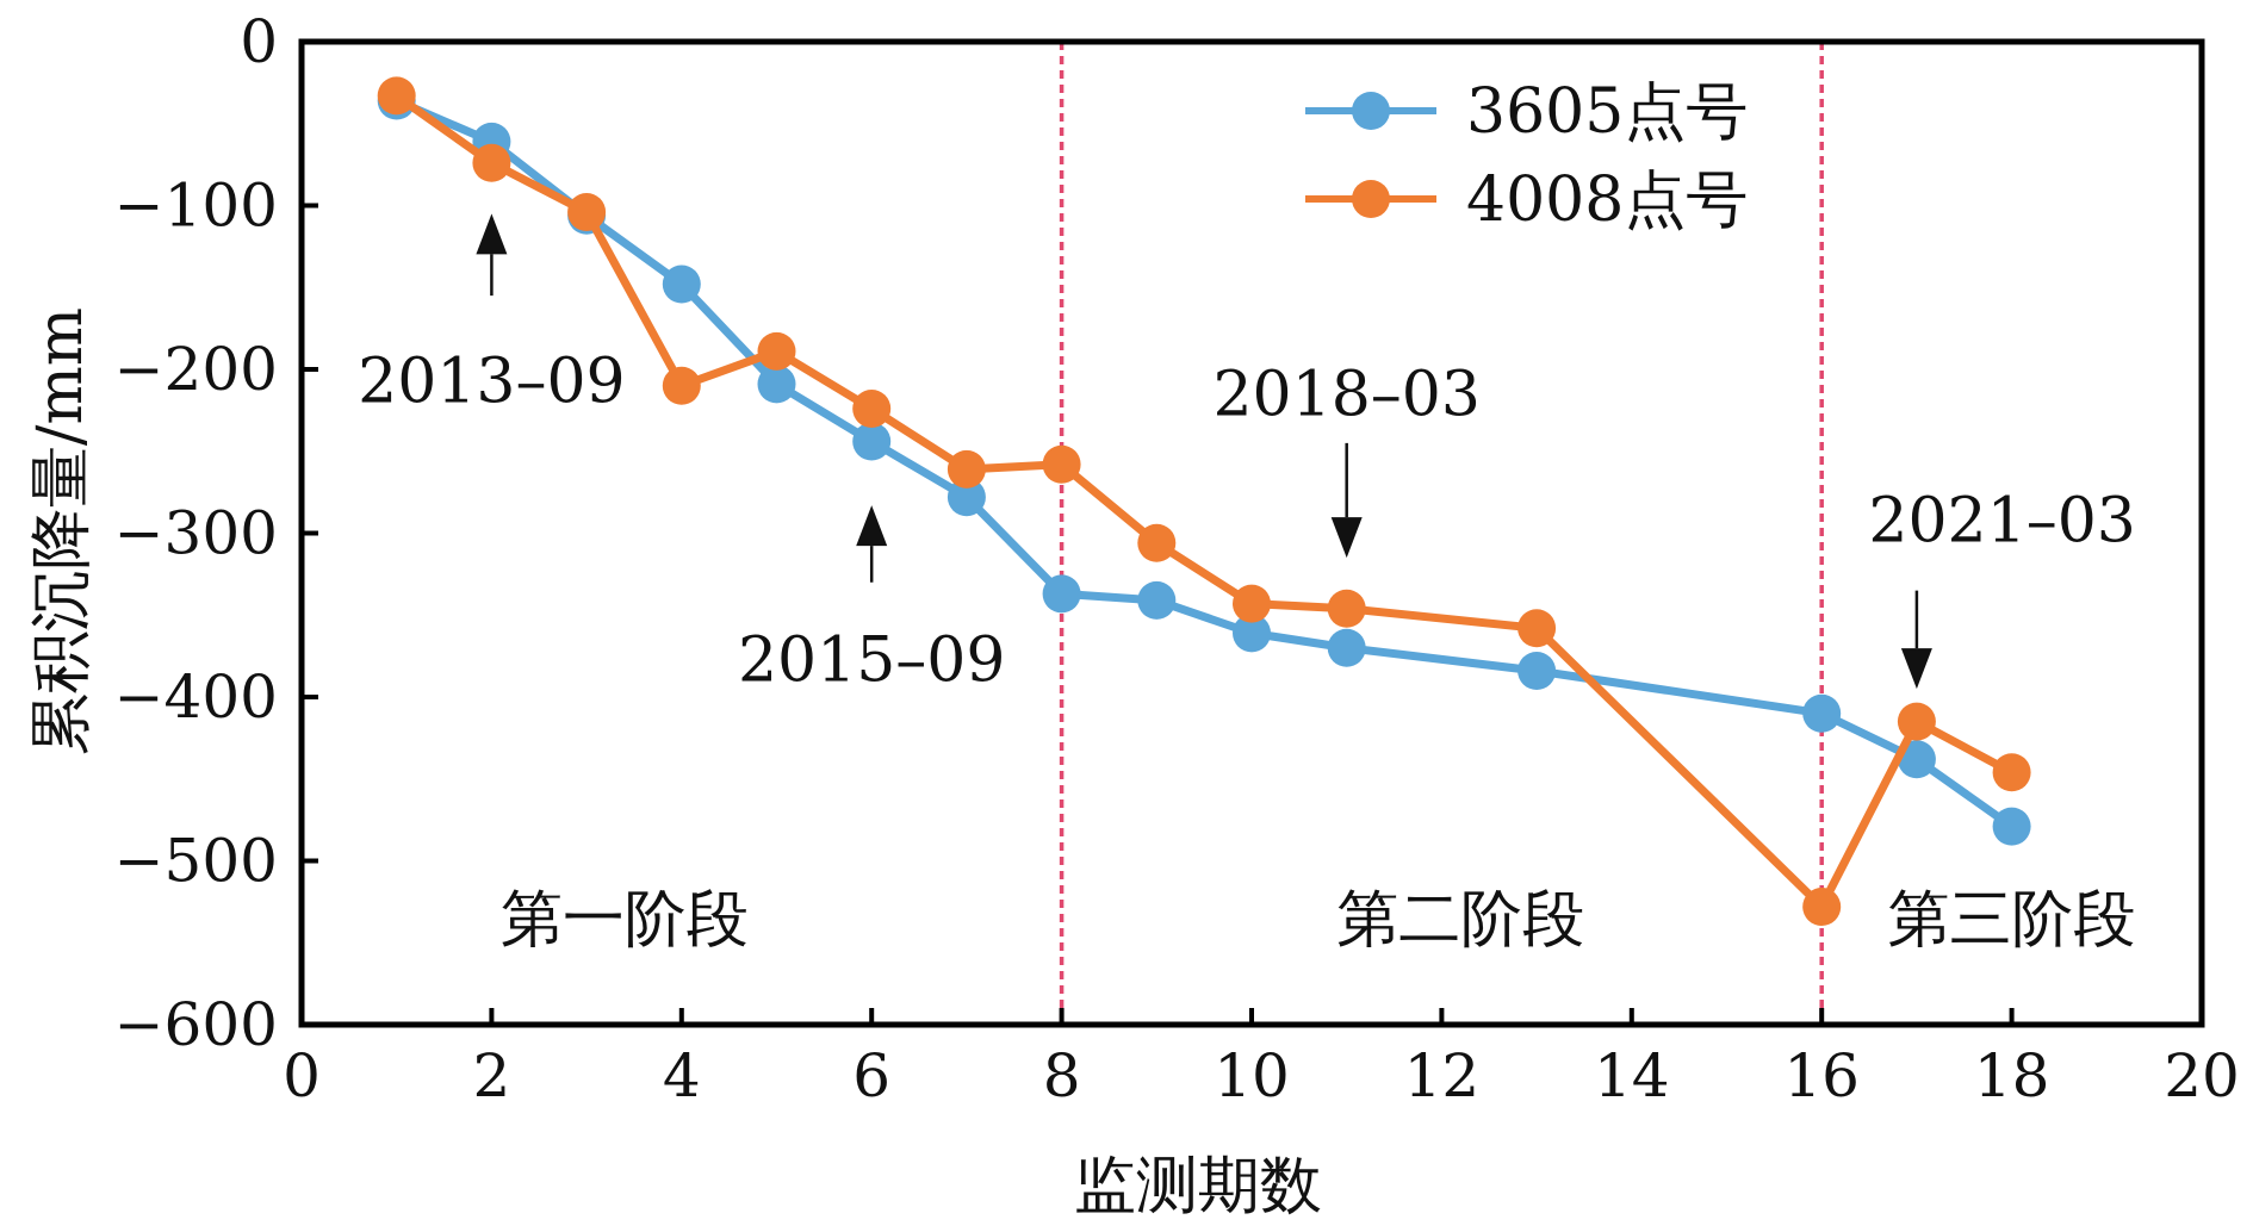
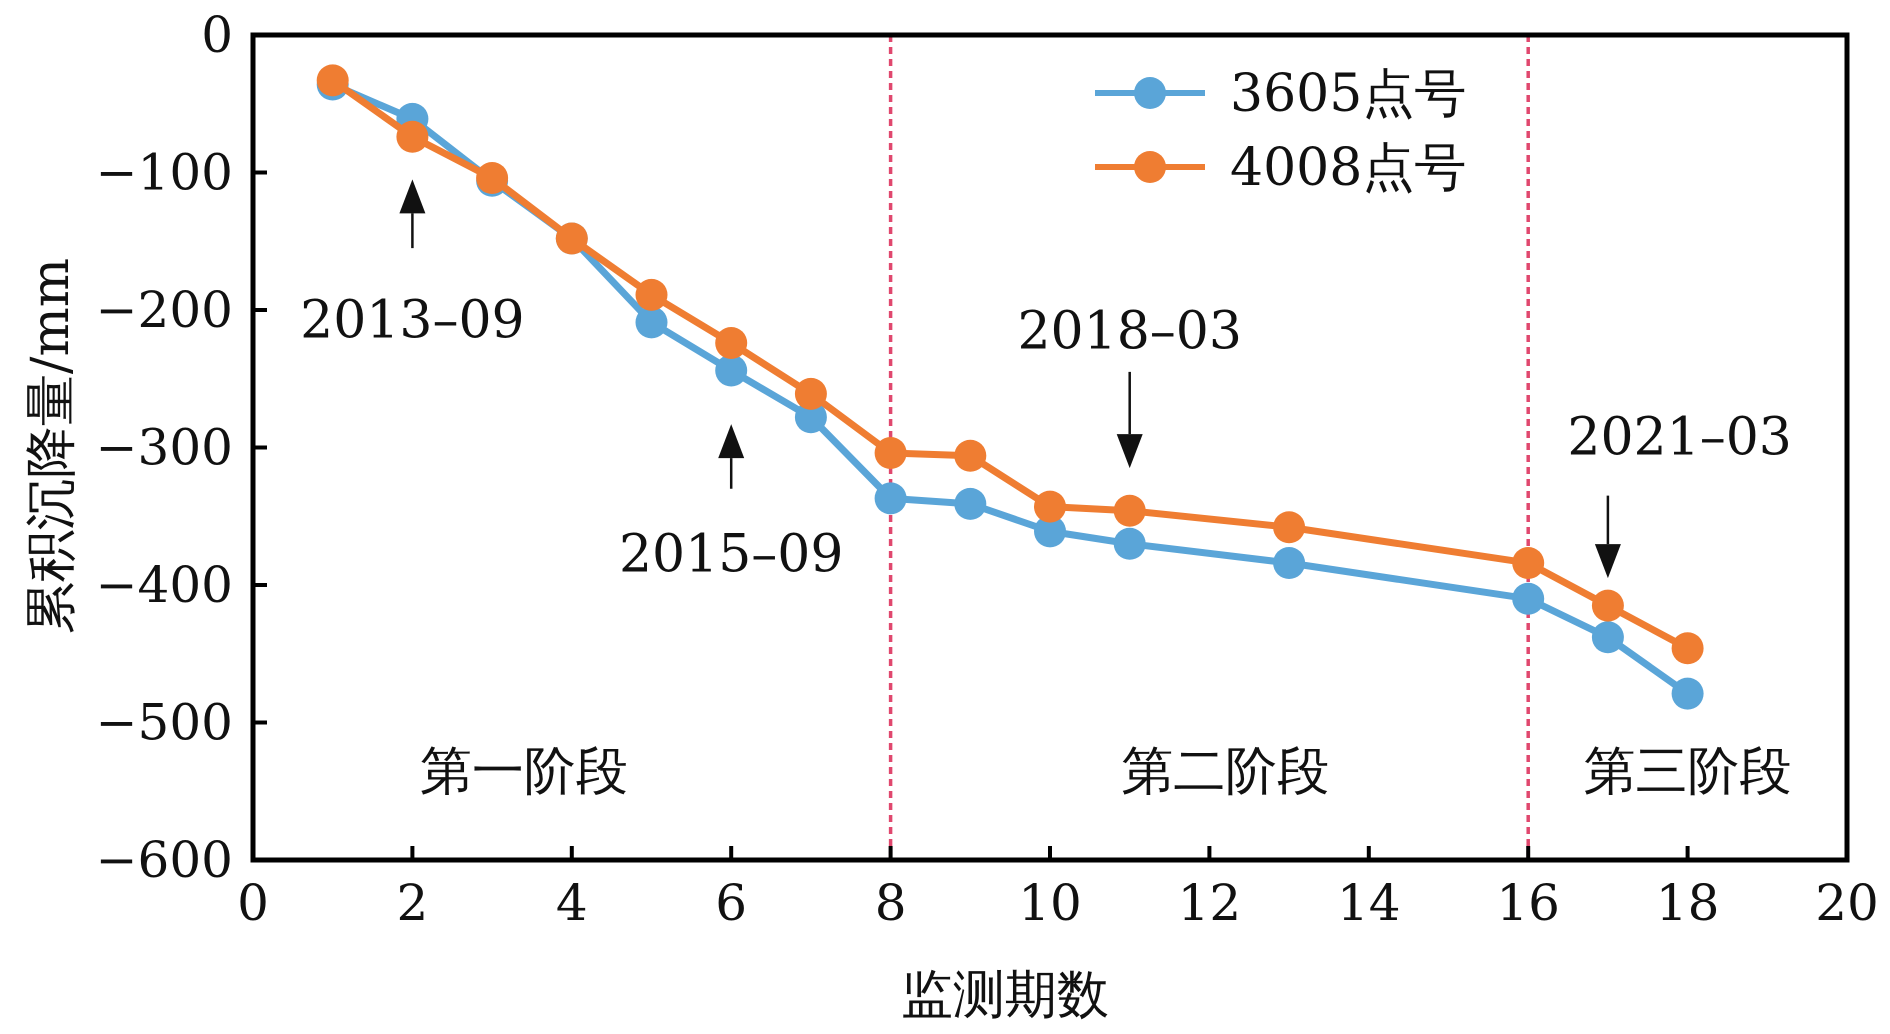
4008点号/4: -210 -> -148
4008点号/8: -258 -> -304
4008点号/16: -528 -> -384
